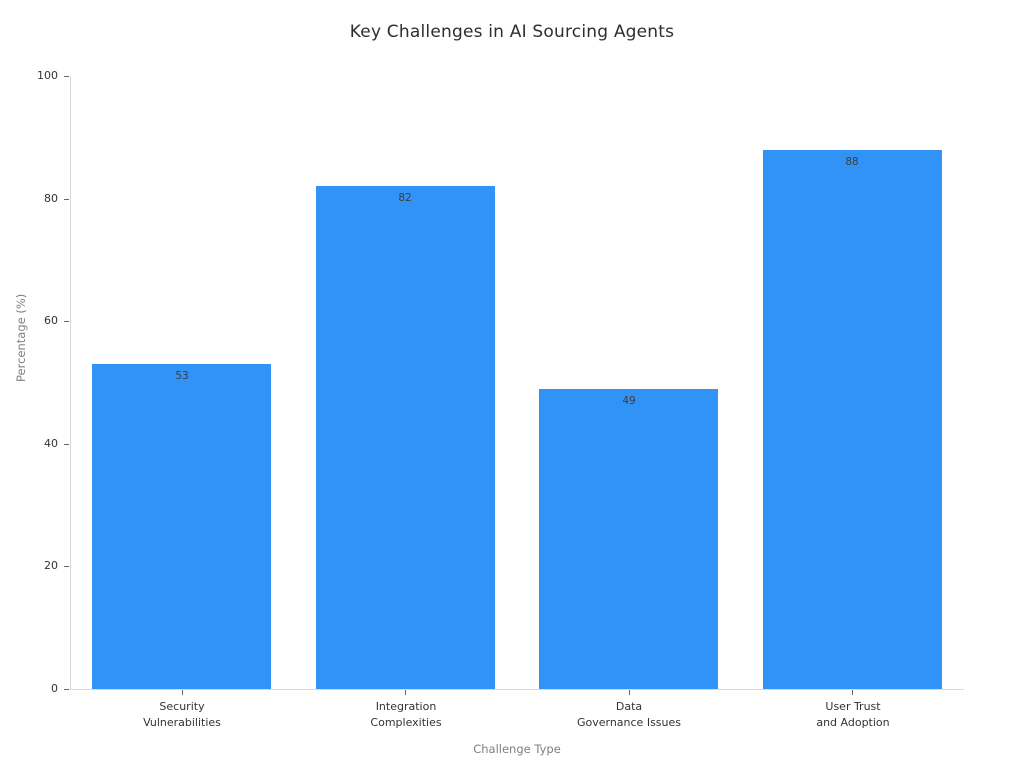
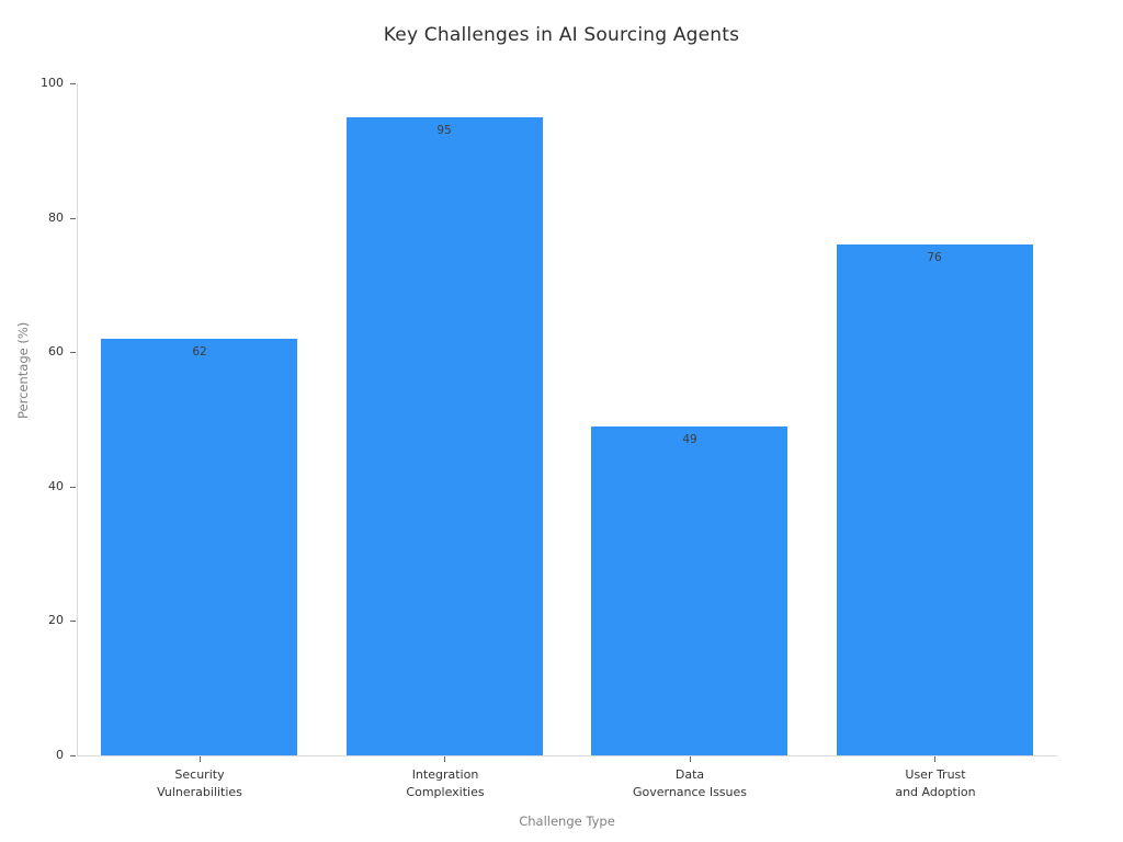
Security Vulnerabilities: 53 -> 62
Integration Complexities: 82 -> 95
User Trust and Adoption: 88 -> 76
